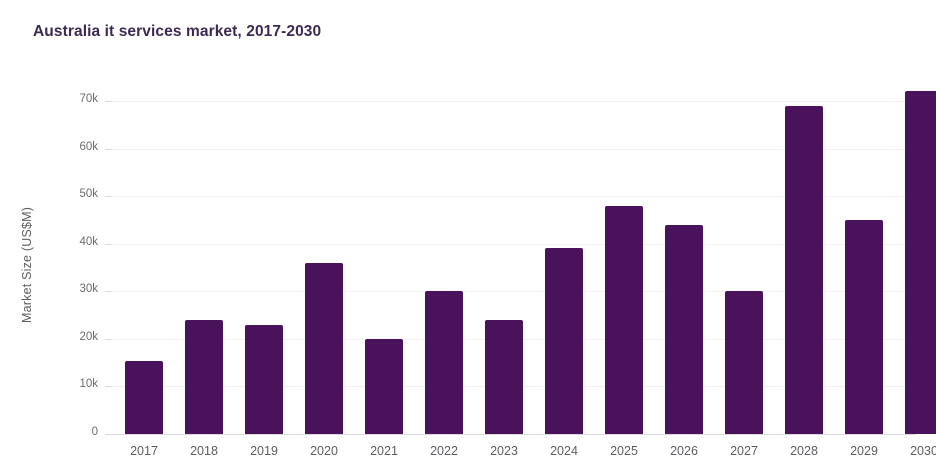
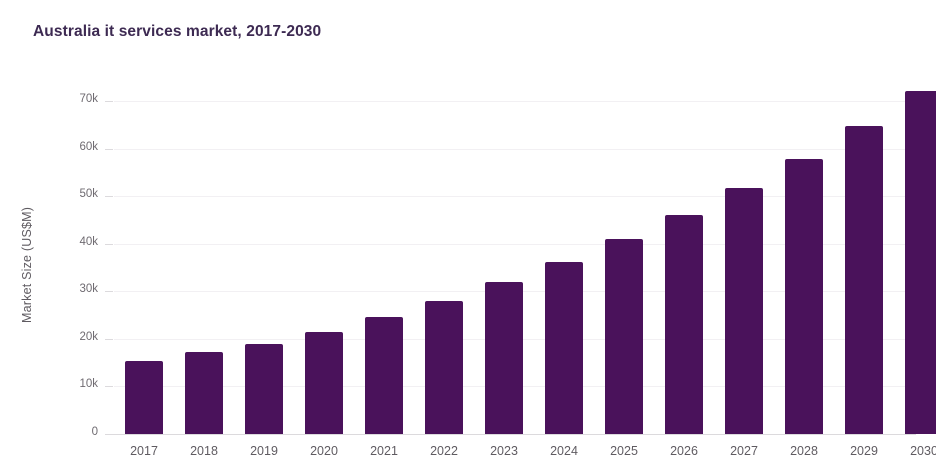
2018: 24k -> 17k
2019: 23k -> 19k
2020: 36k -> 21k
2021: 20k -> 24k
2022: 30k -> 28k
2023: 24k -> 32k
2024: 39k -> 36k
2025: 48k -> 41k
2026: 44k -> 46k
2027: 30k -> 52k
2028: 69k -> 58k
2029: 45k -> 65k
